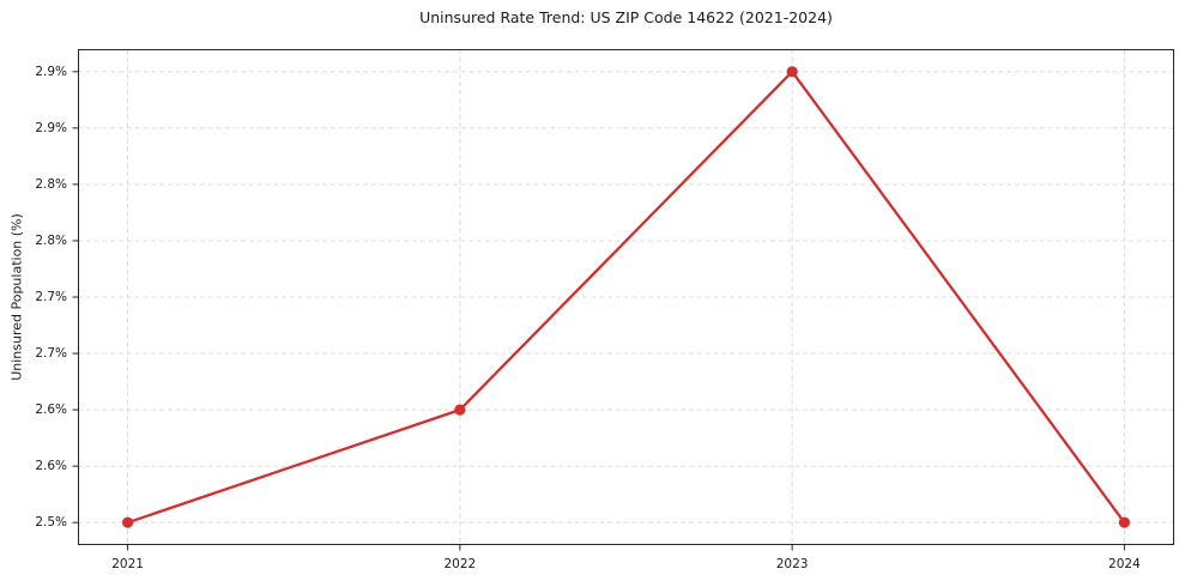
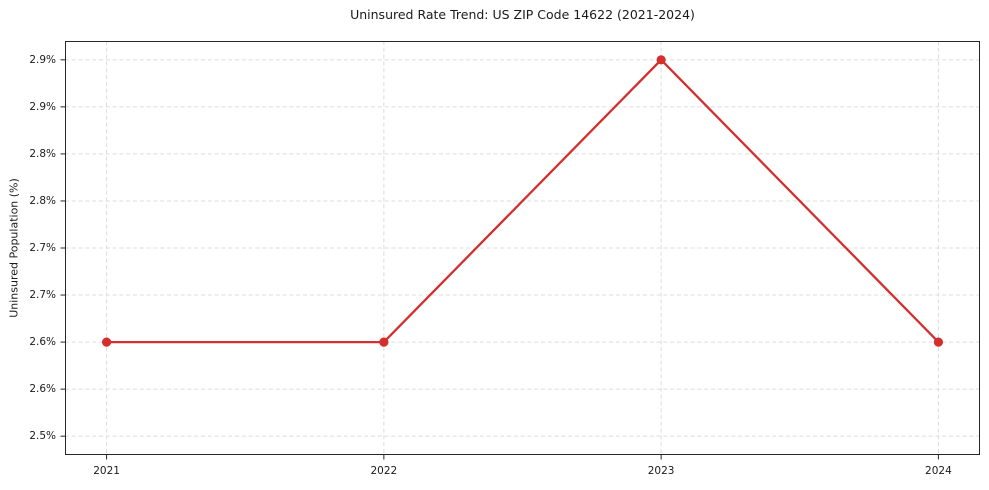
2021: 2.5% -> 2.6%
2024: 2.5% -> 2.6%
